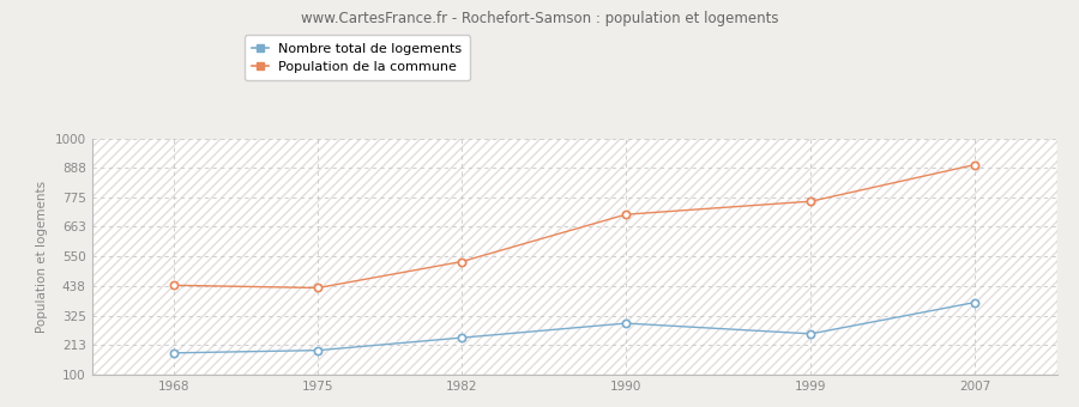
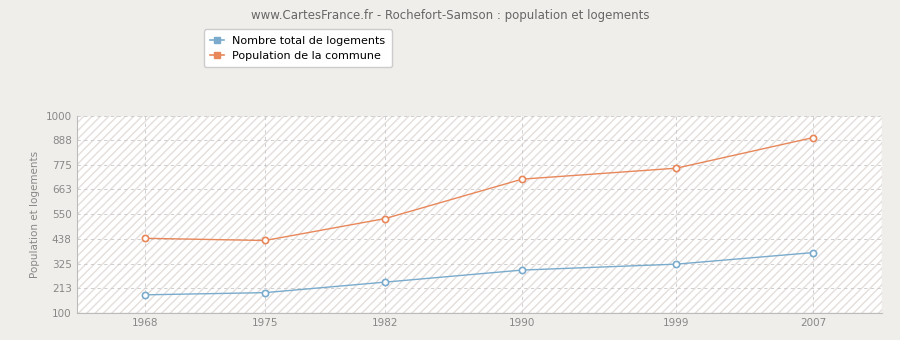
Nombre total de logements/1999: 255 -> 322
